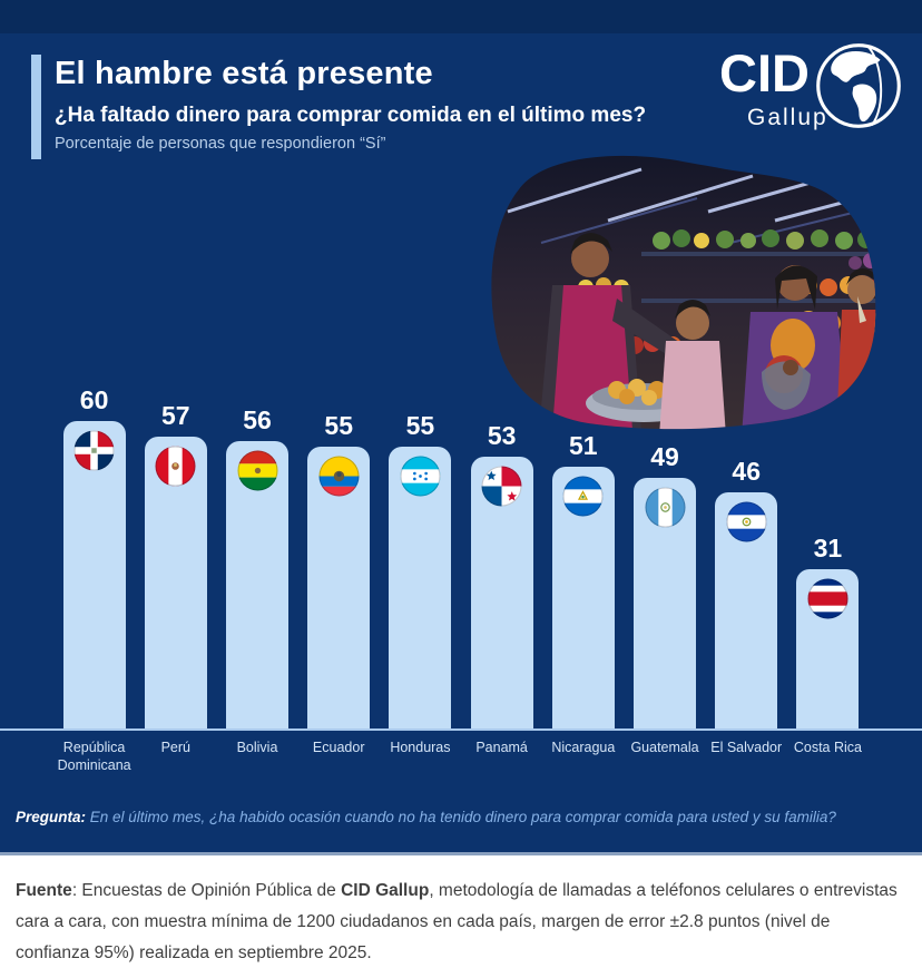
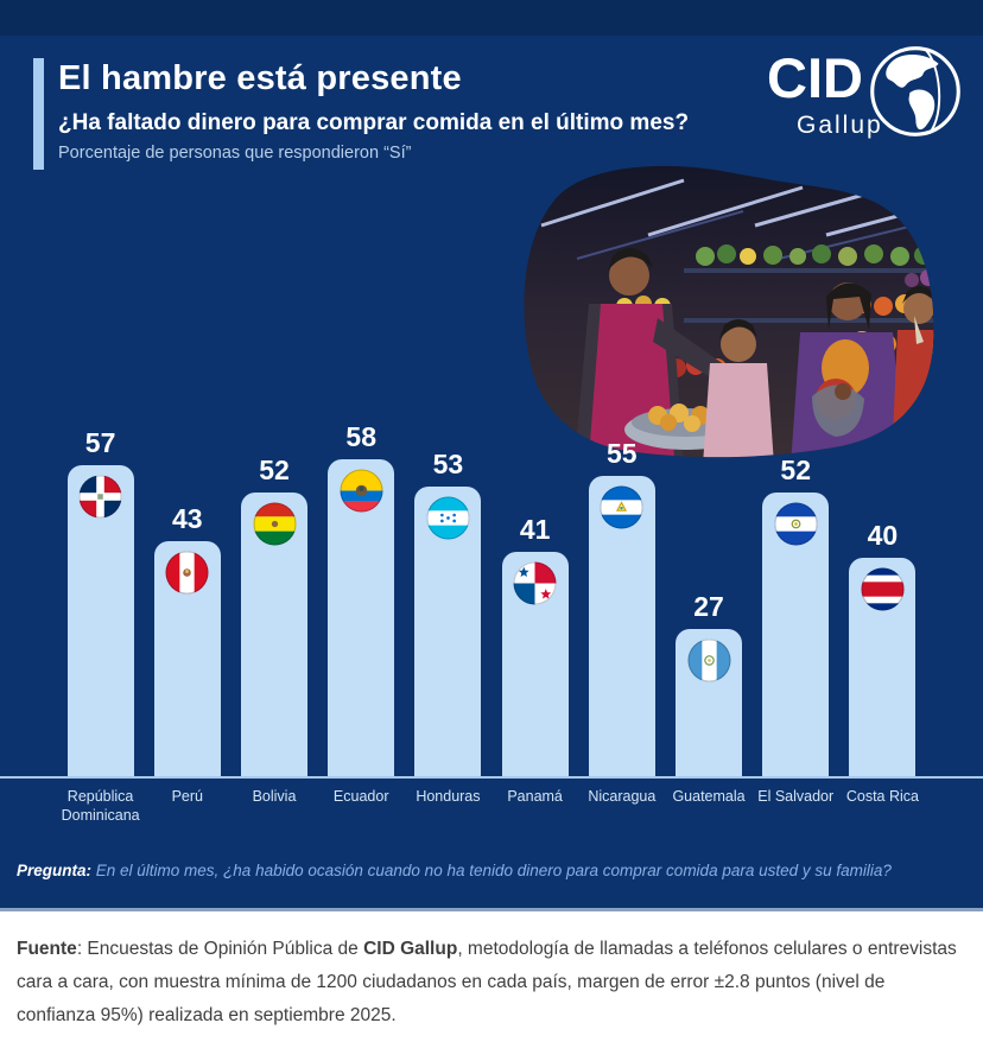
República Dominicana: 60 -> 57
Perú: 57 -> 43
Bolivia: 56 -> 52
Ecuador: 55 -> 58
Honduras: 55 -> 53
Panamá: 53 -> 41
Nicaragua: 51 -> 55
Guatemala: 49 -> 27
El Salvador: 46 -> 52
Costa Rica: 31 -> 40
